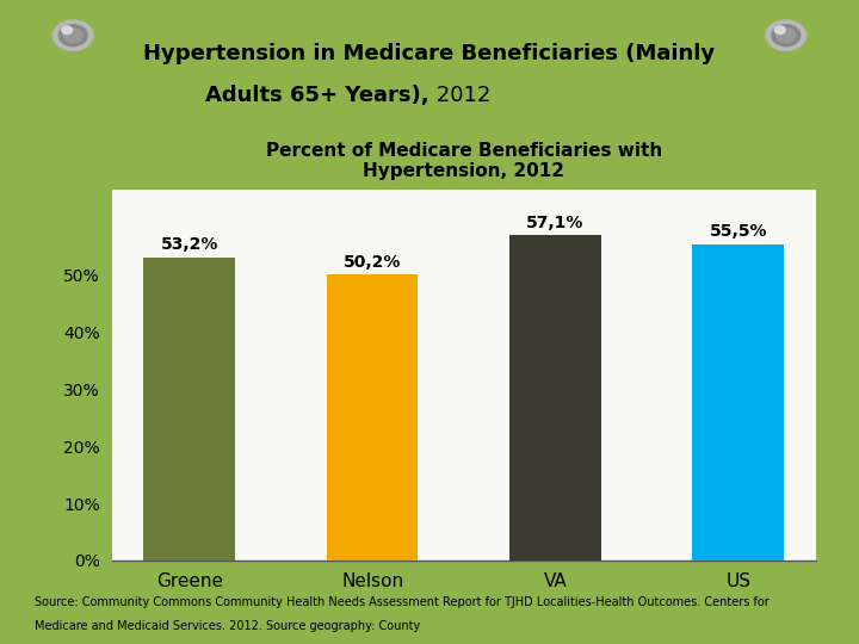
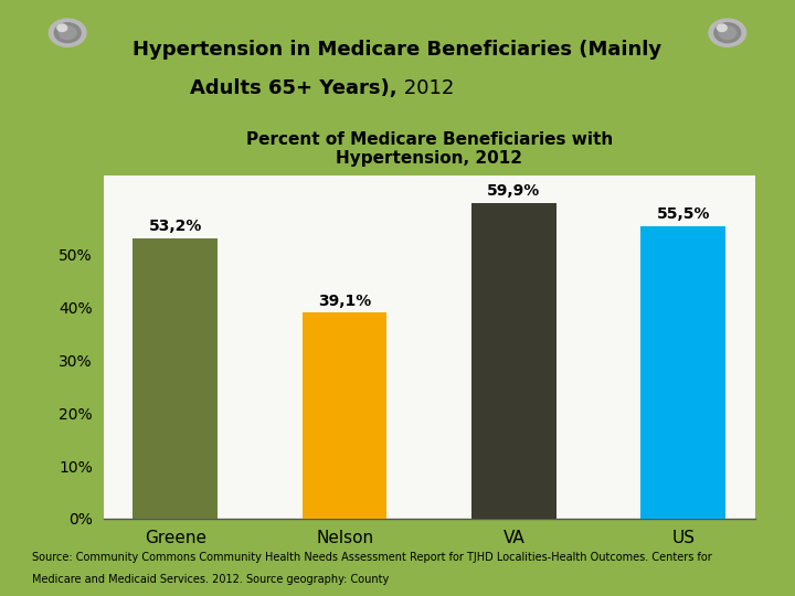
Nelson: 50,2% -> 39,1%
VA: 57,1% -> 59,9%
